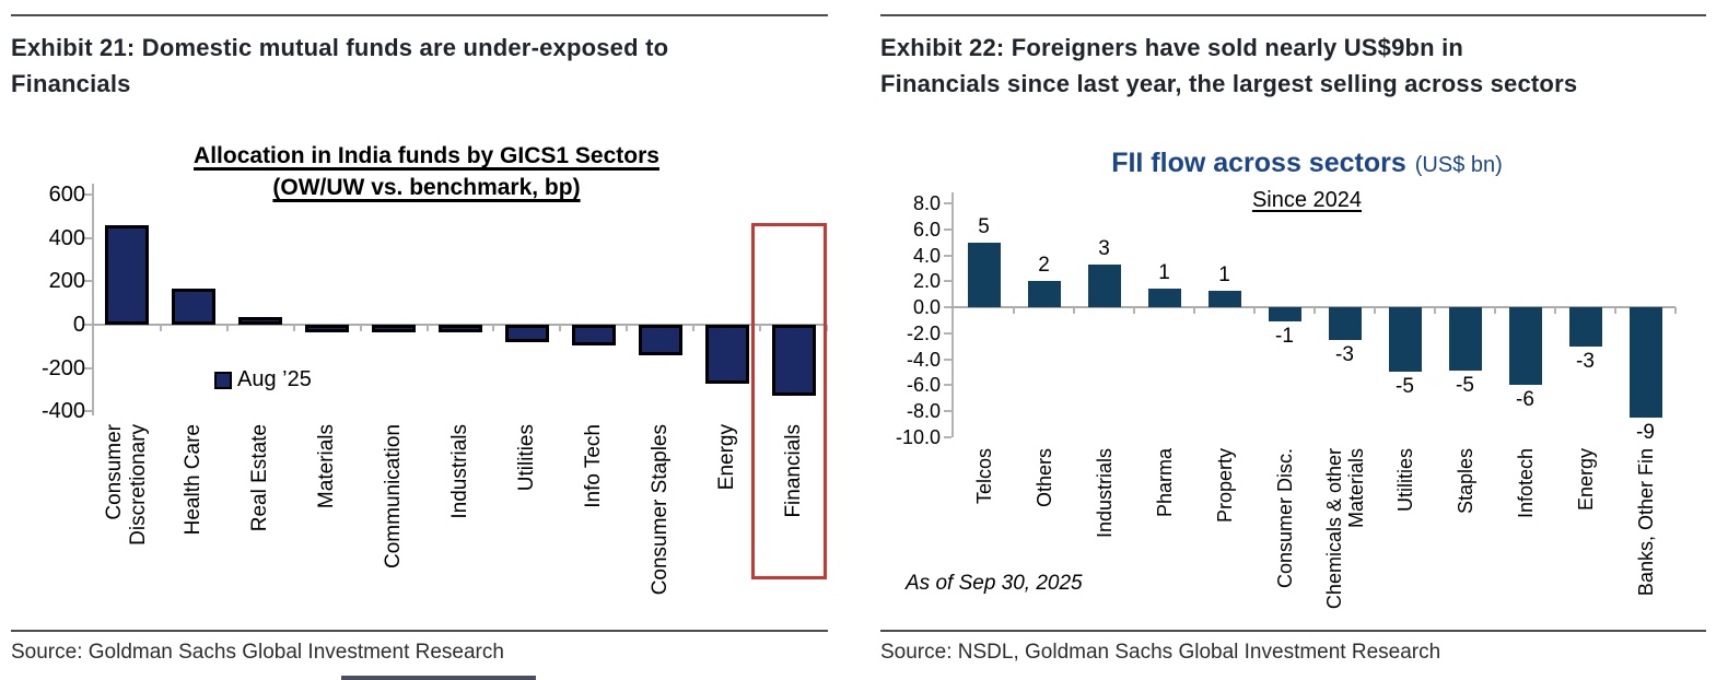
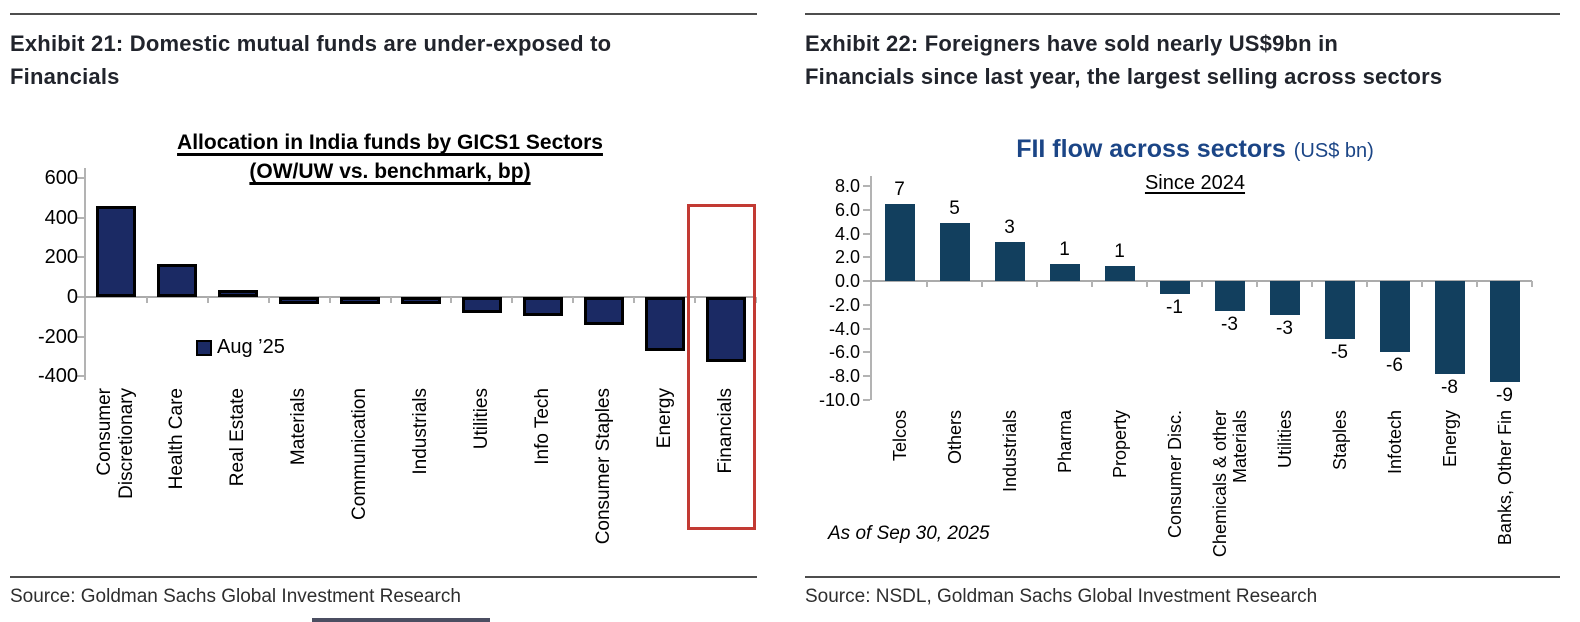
FII flow across sectors/Telcos: 5 -> 7
FII flow across sectors/Others: 2 -> 5
FII flow across sectors/Utilities: -5 -> -3
FII flow across sectors/Energy: -3 -> -8
